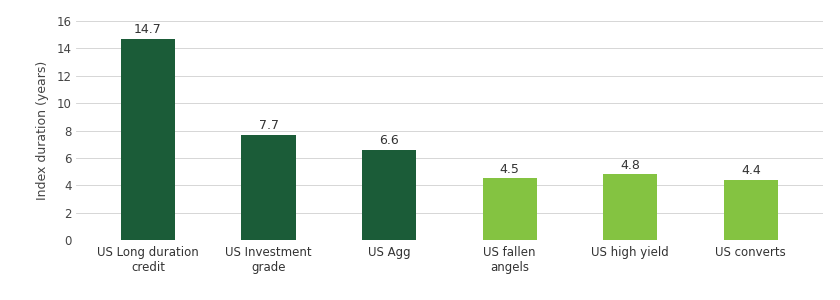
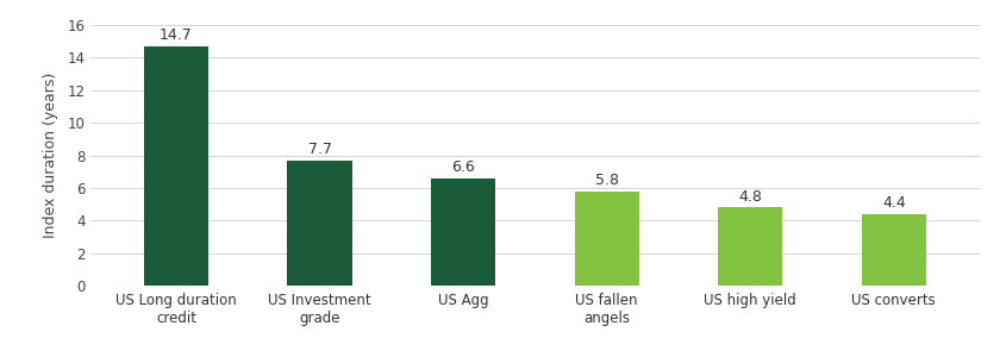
US fallen angels: 4.5 -> 5.8
